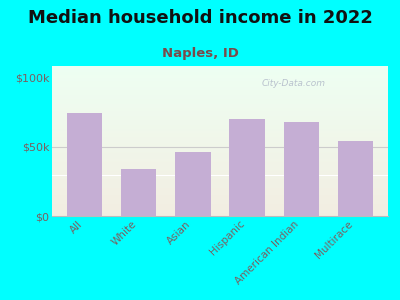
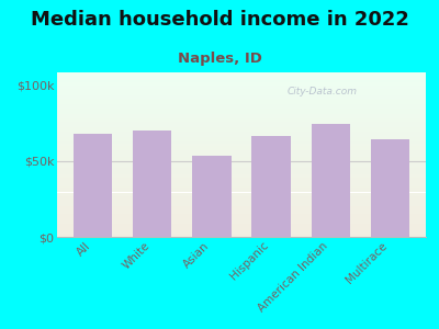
All: $74k -> $68k
White: $34k -> $70k
Asian: $46k -> $53k
Hispanic: $70k -> $66k
American Indian: $68k -> $74k
Multirace: $54k -> $64k
